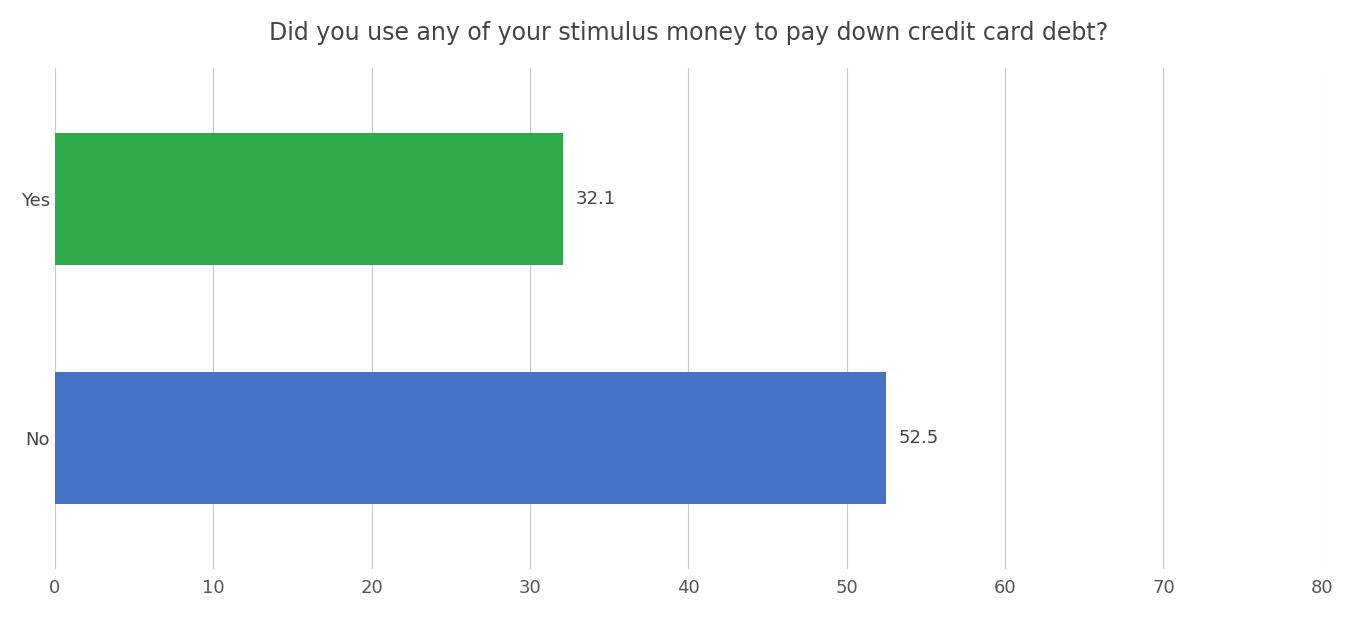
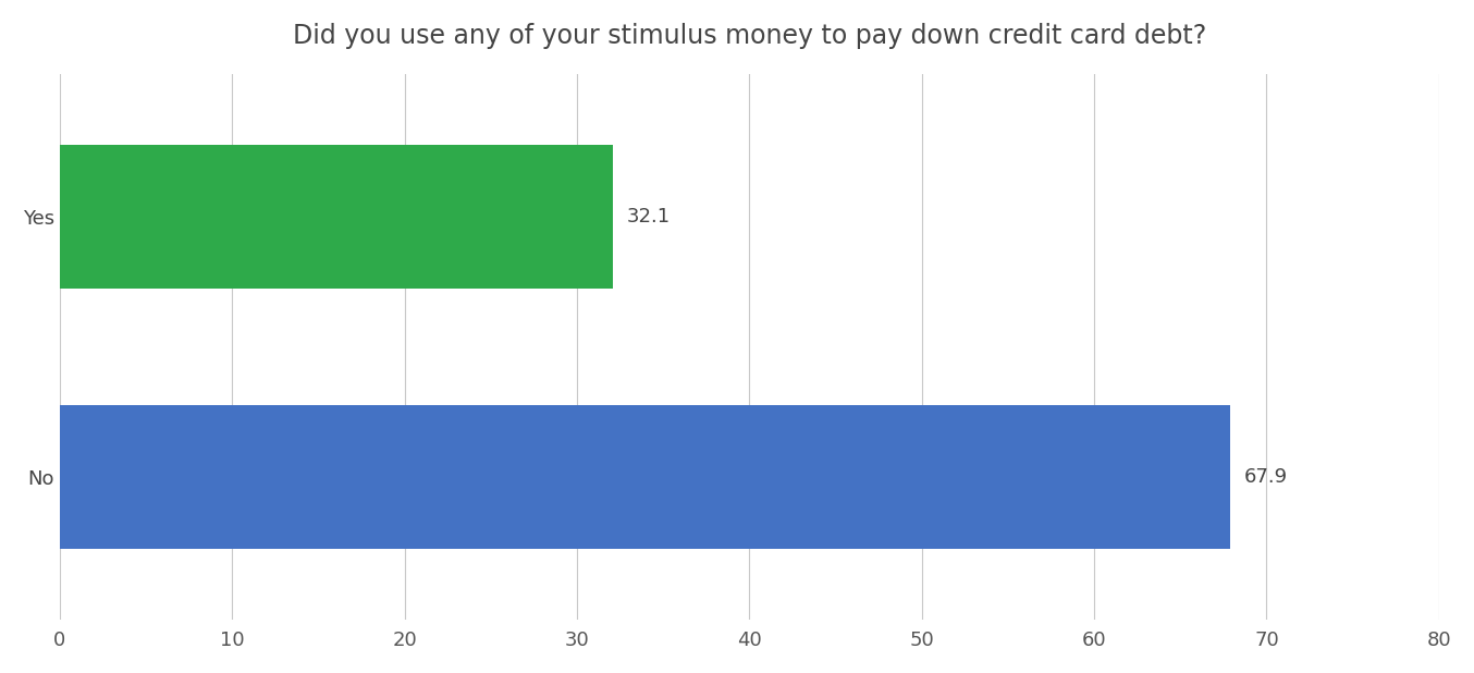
No: 52.5 -> 67.9
